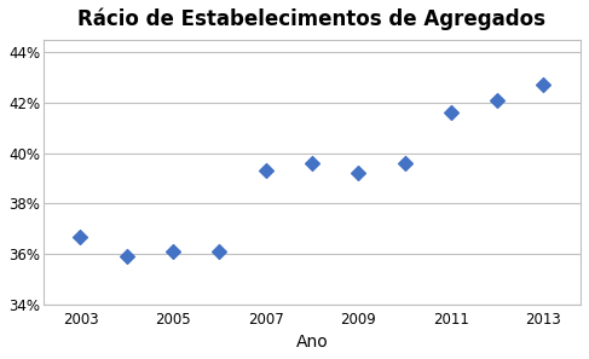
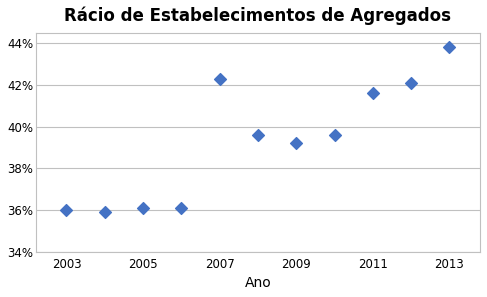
2003: 36.7% -> 36.0%
2007: 39.3% -> 42.3%
2013: 42.7% -> 43.8%
